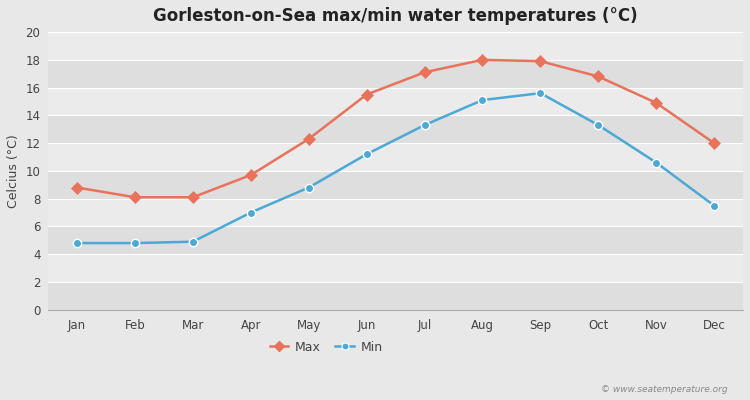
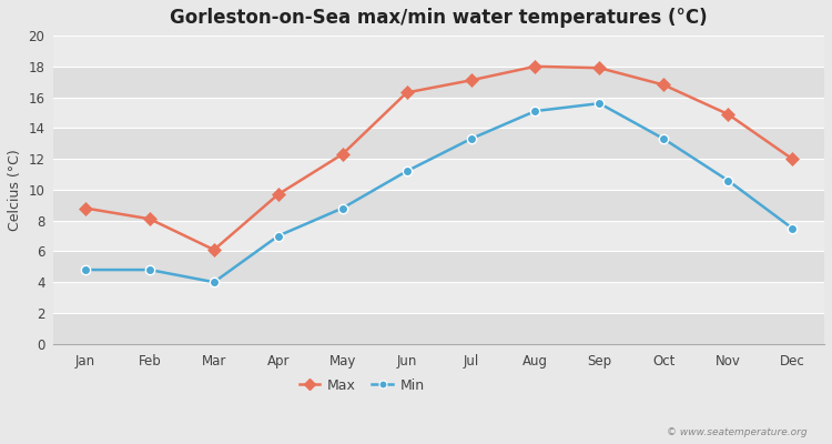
Max/Mar: 8.1 -> 6.1
Min/Mar: 4.9 -> 4.0
Max/Jun: 15.5 -> 16.3
